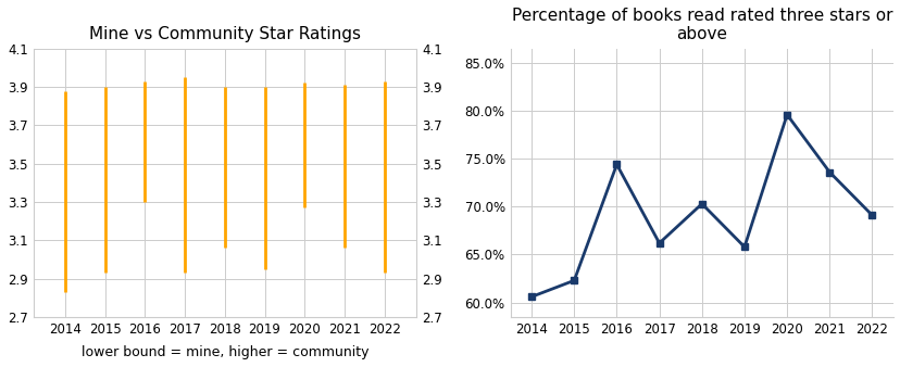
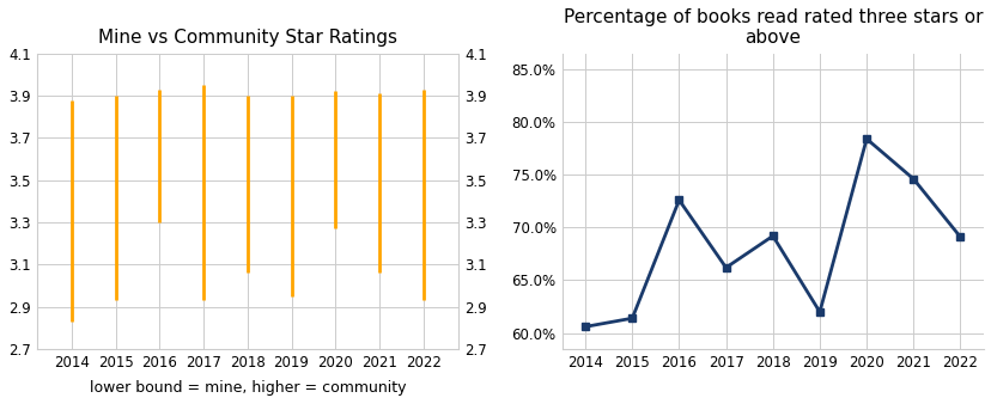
2015: 62.3% -> 61.4%
2016: 74.4% -> 72.6%
2018: 70.3% -> 69.2%
2019: 65.8% -> 62.0%
2020: 79.6% -> 78.4%
2021: 73.6% -> 74.6%
